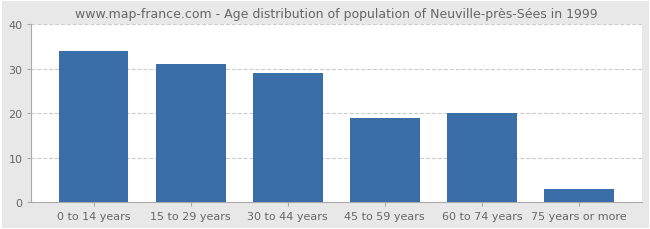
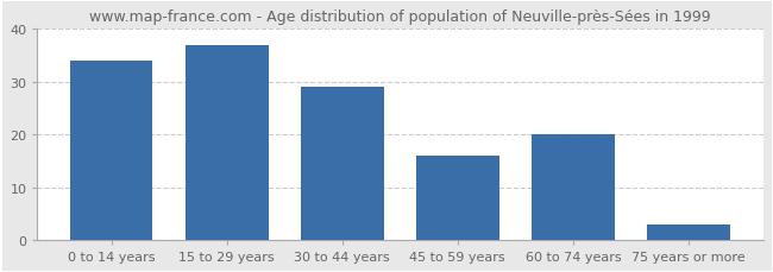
15 to 29 years: 31 -> 37
45 to 59 years: 19 -> 16
